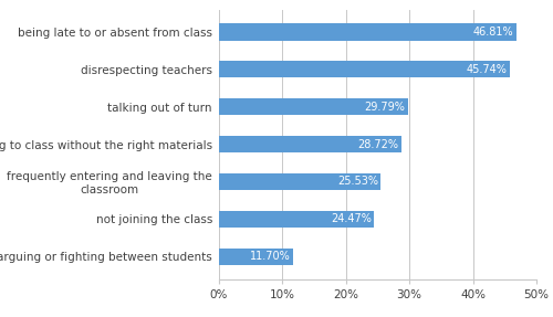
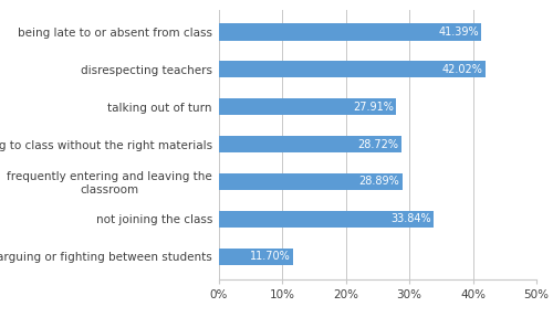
being late to or absent from class: 46.81% -> 41.39%
disrespecting teachers: 45.74% -> 42.02%
talking out of turn: 29.79% -> 27.91%
frequently entering and leaving the classroom: 25.53% -> 28.89%
not joining the class: 24.47% -> 33.84%
